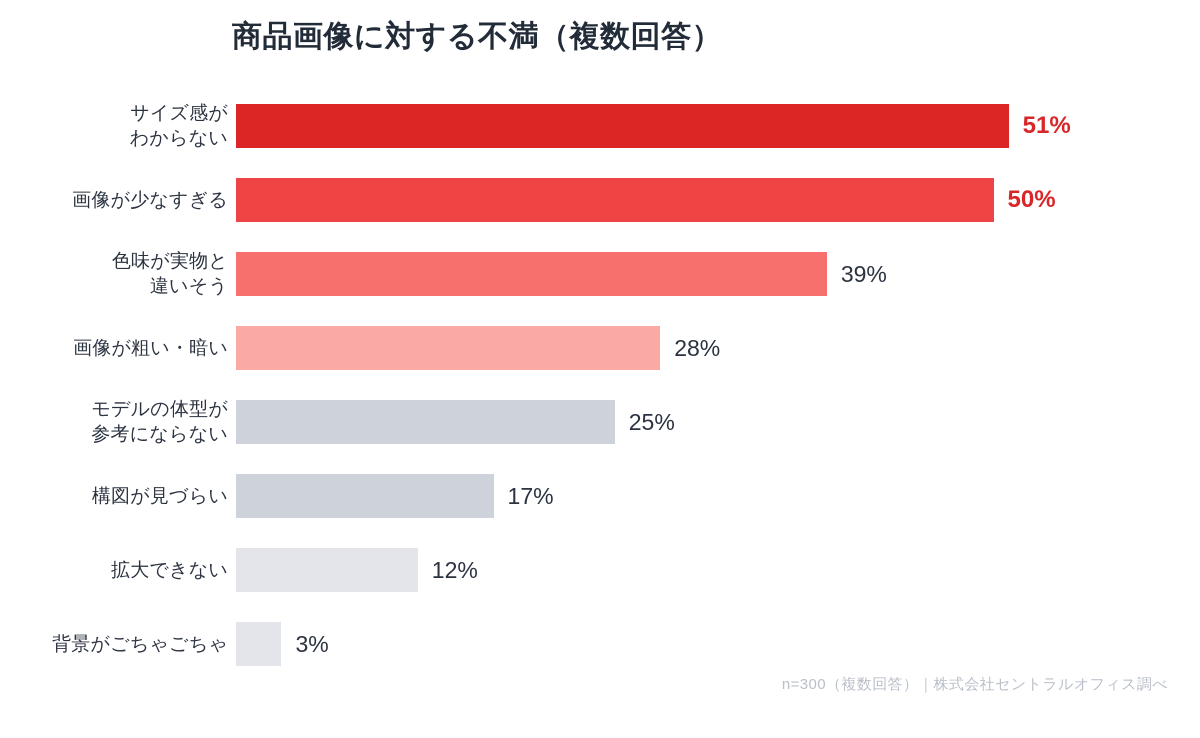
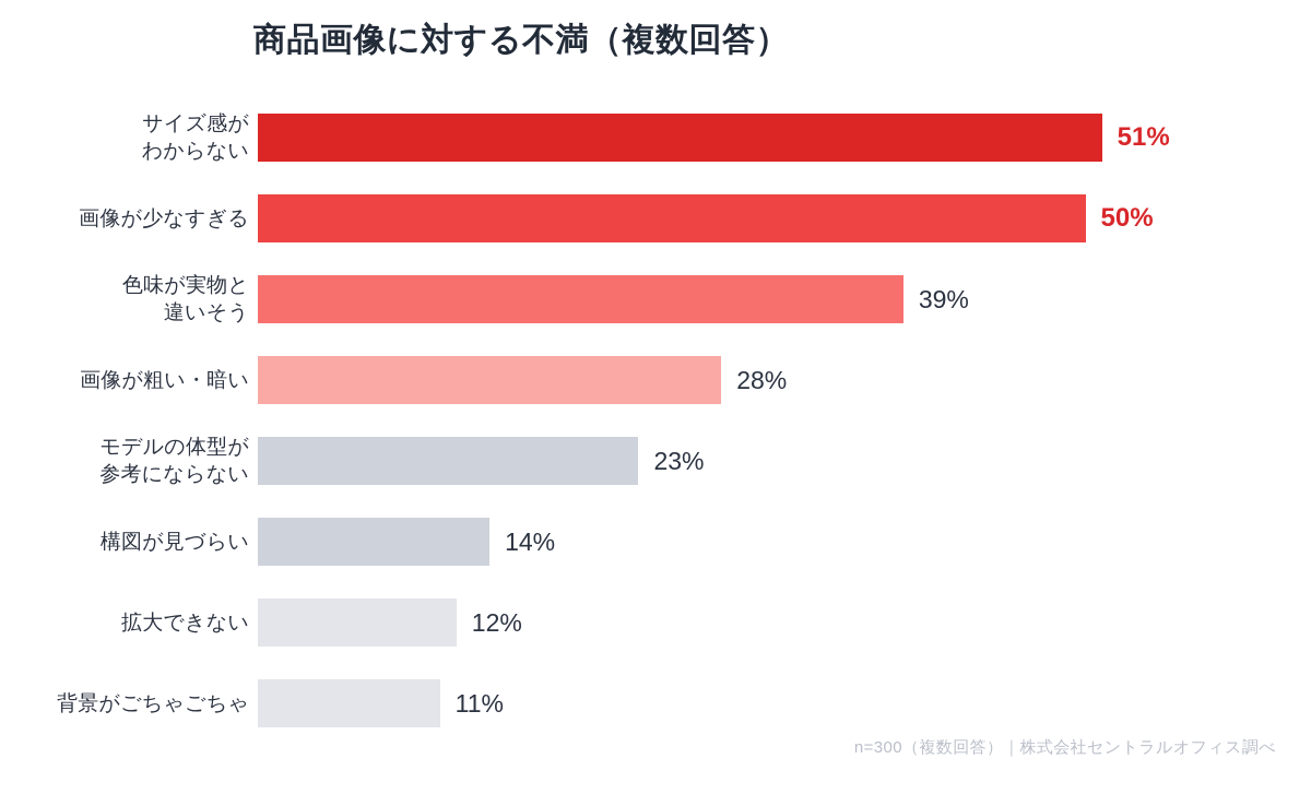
モデルの体型が 参考にならない: 25% -> 23%
構図が見づらい: 17% -> 14%
背景がごちゃごちゃ: 3% -> 11%
